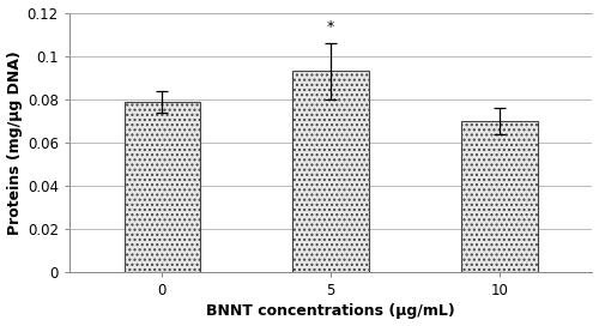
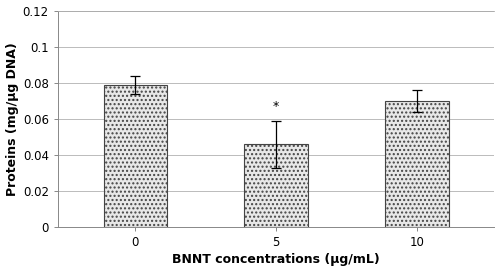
5: 0.093 -> 0.046
